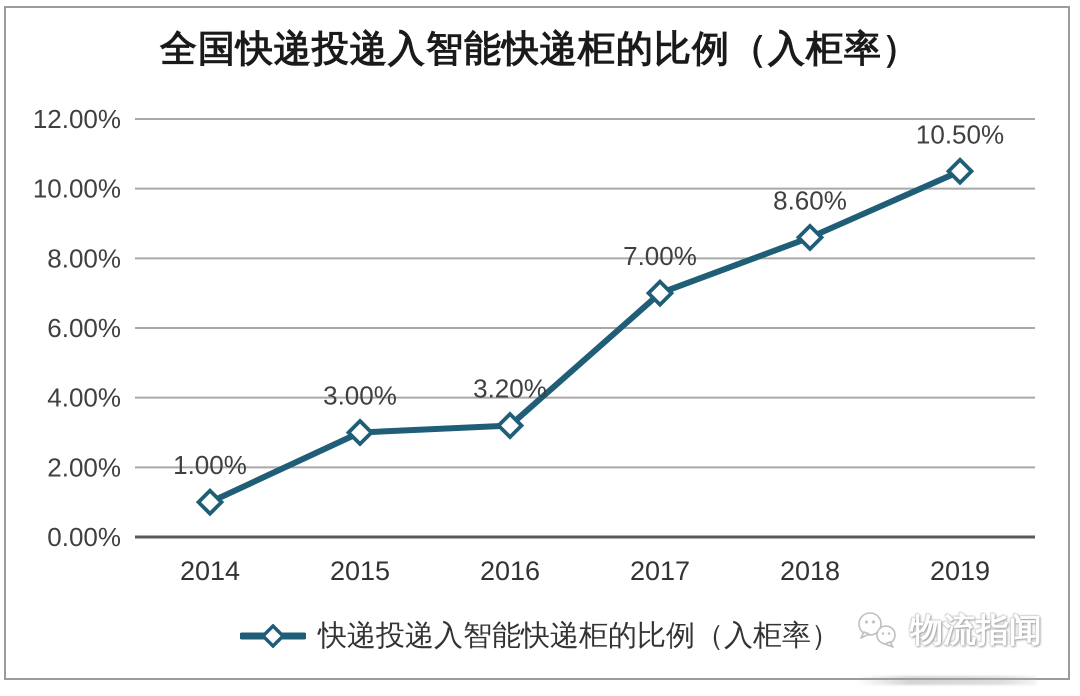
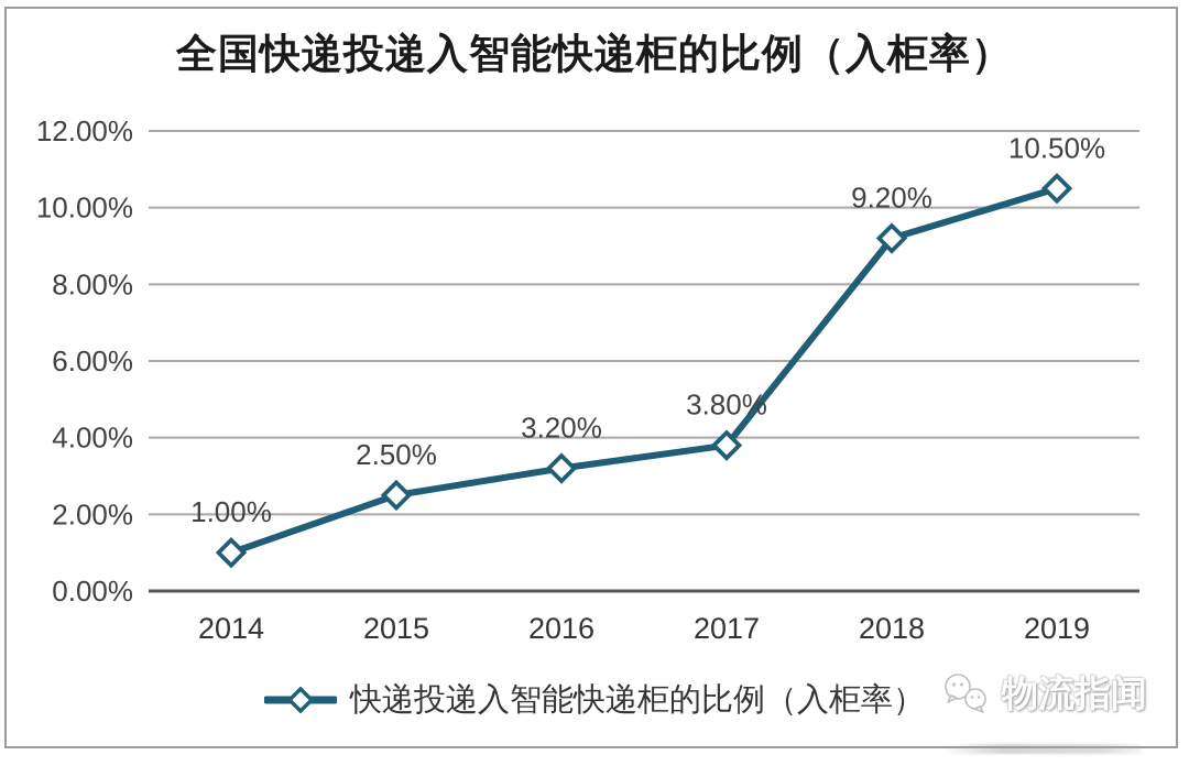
2015: 3.00% -> 2.50%
2017: 7.00% -> 3.80%
2018: 8.60% -> 9.20%
